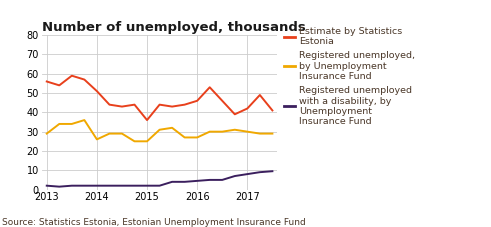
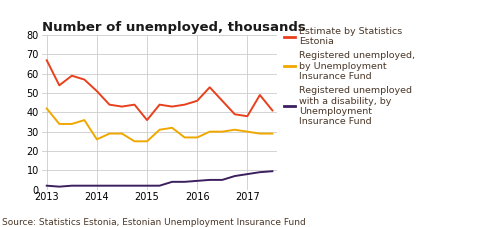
Estimate by Statistics Estonia/2013: 56 -> 67
Registered unemployed, by Unemployment Insurance Fund/2013: 29 -> 42
Estimate by Statistics Estonia/2017: 42 -> 38
